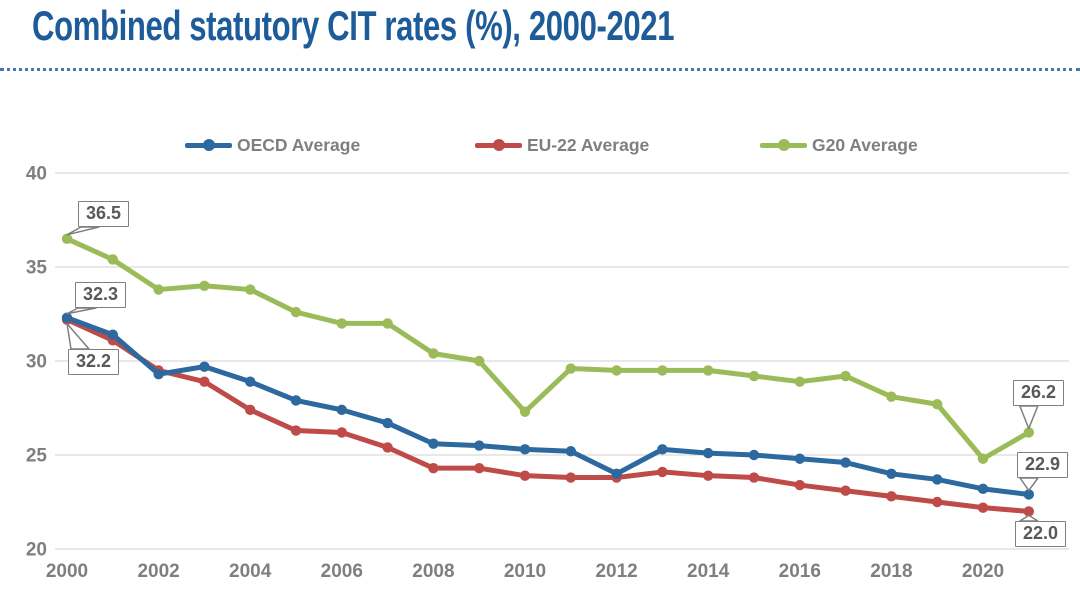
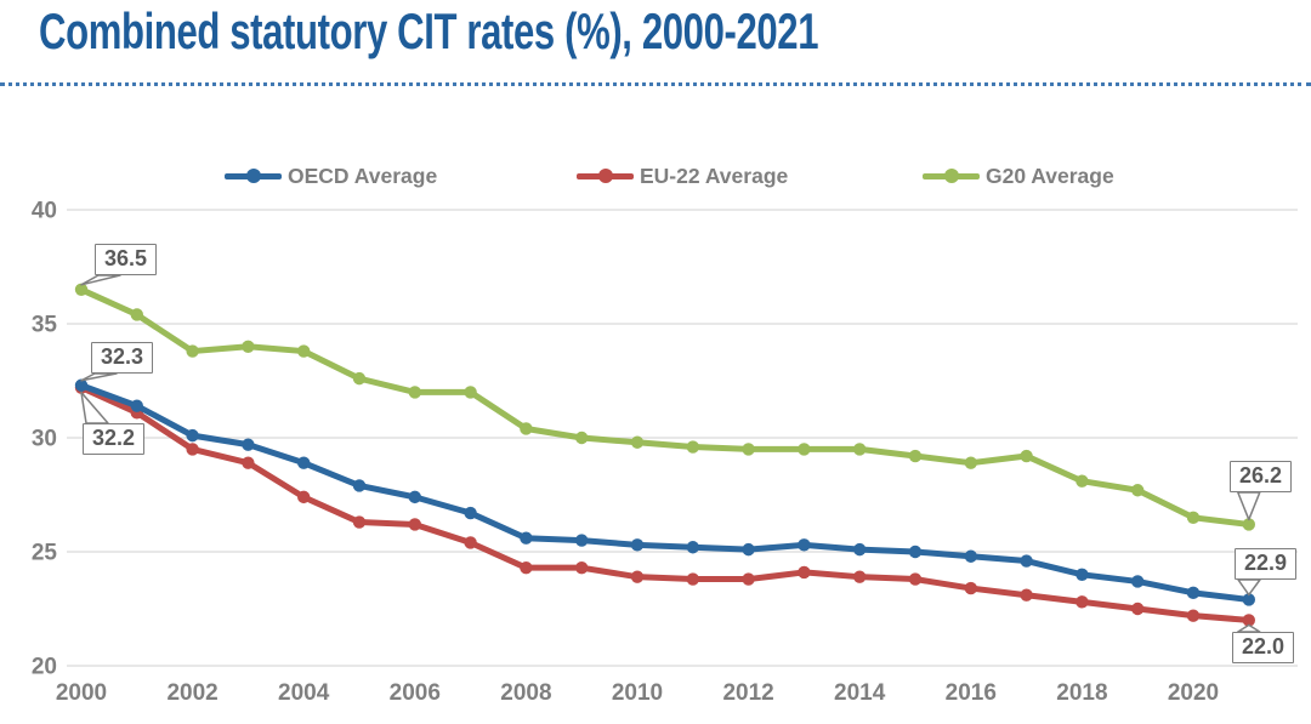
OECD Average/2002: 29.3 -> 30.1
G20 Average/2010: 27.3 -> 29.8
OECD Average/2012: 24.0 -> 25.1
G20 Average/2020: 24.8 -> 26.5
